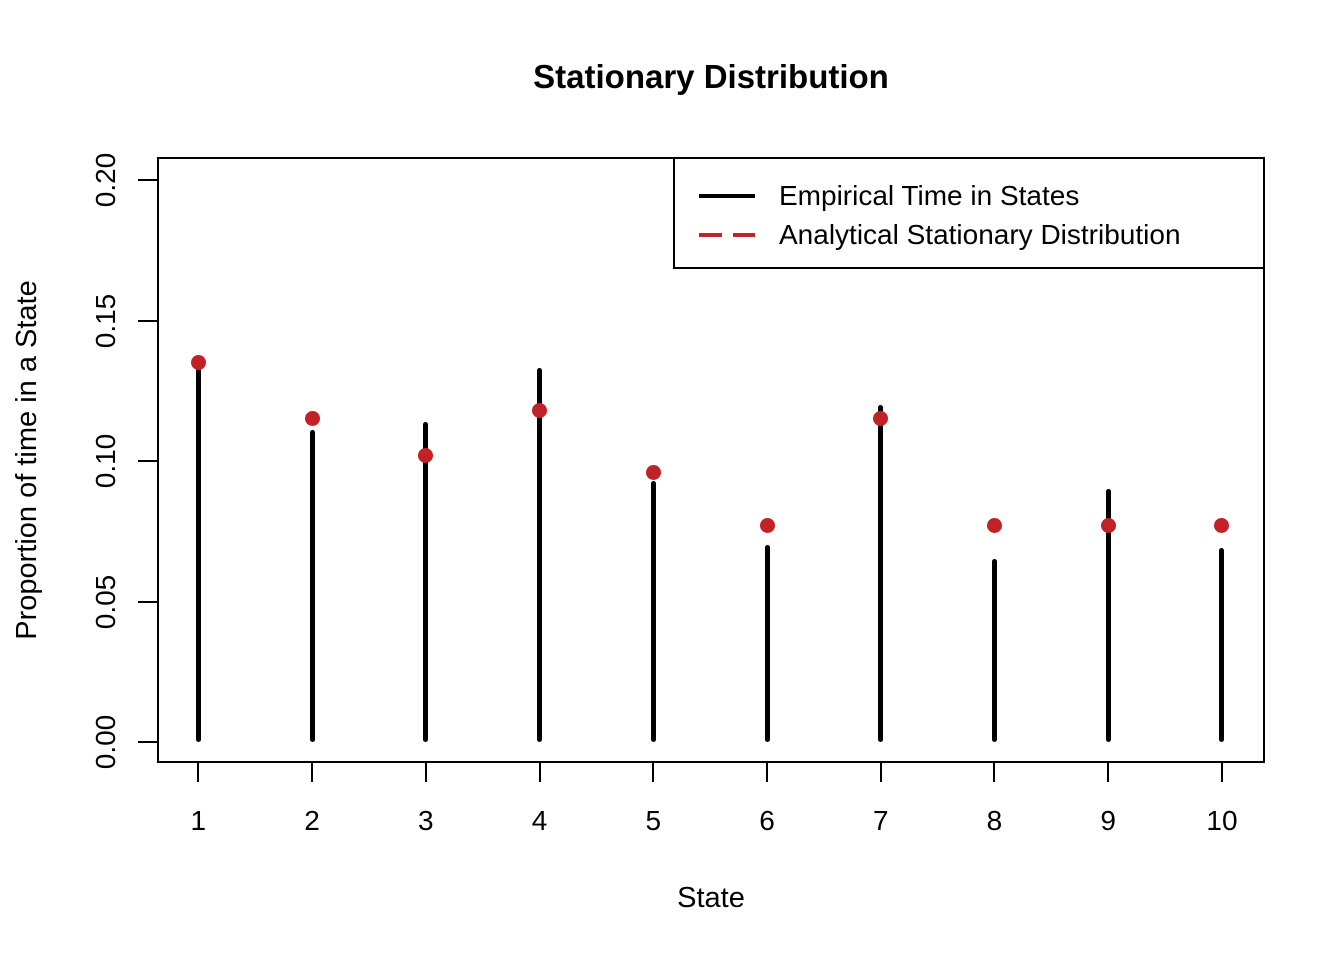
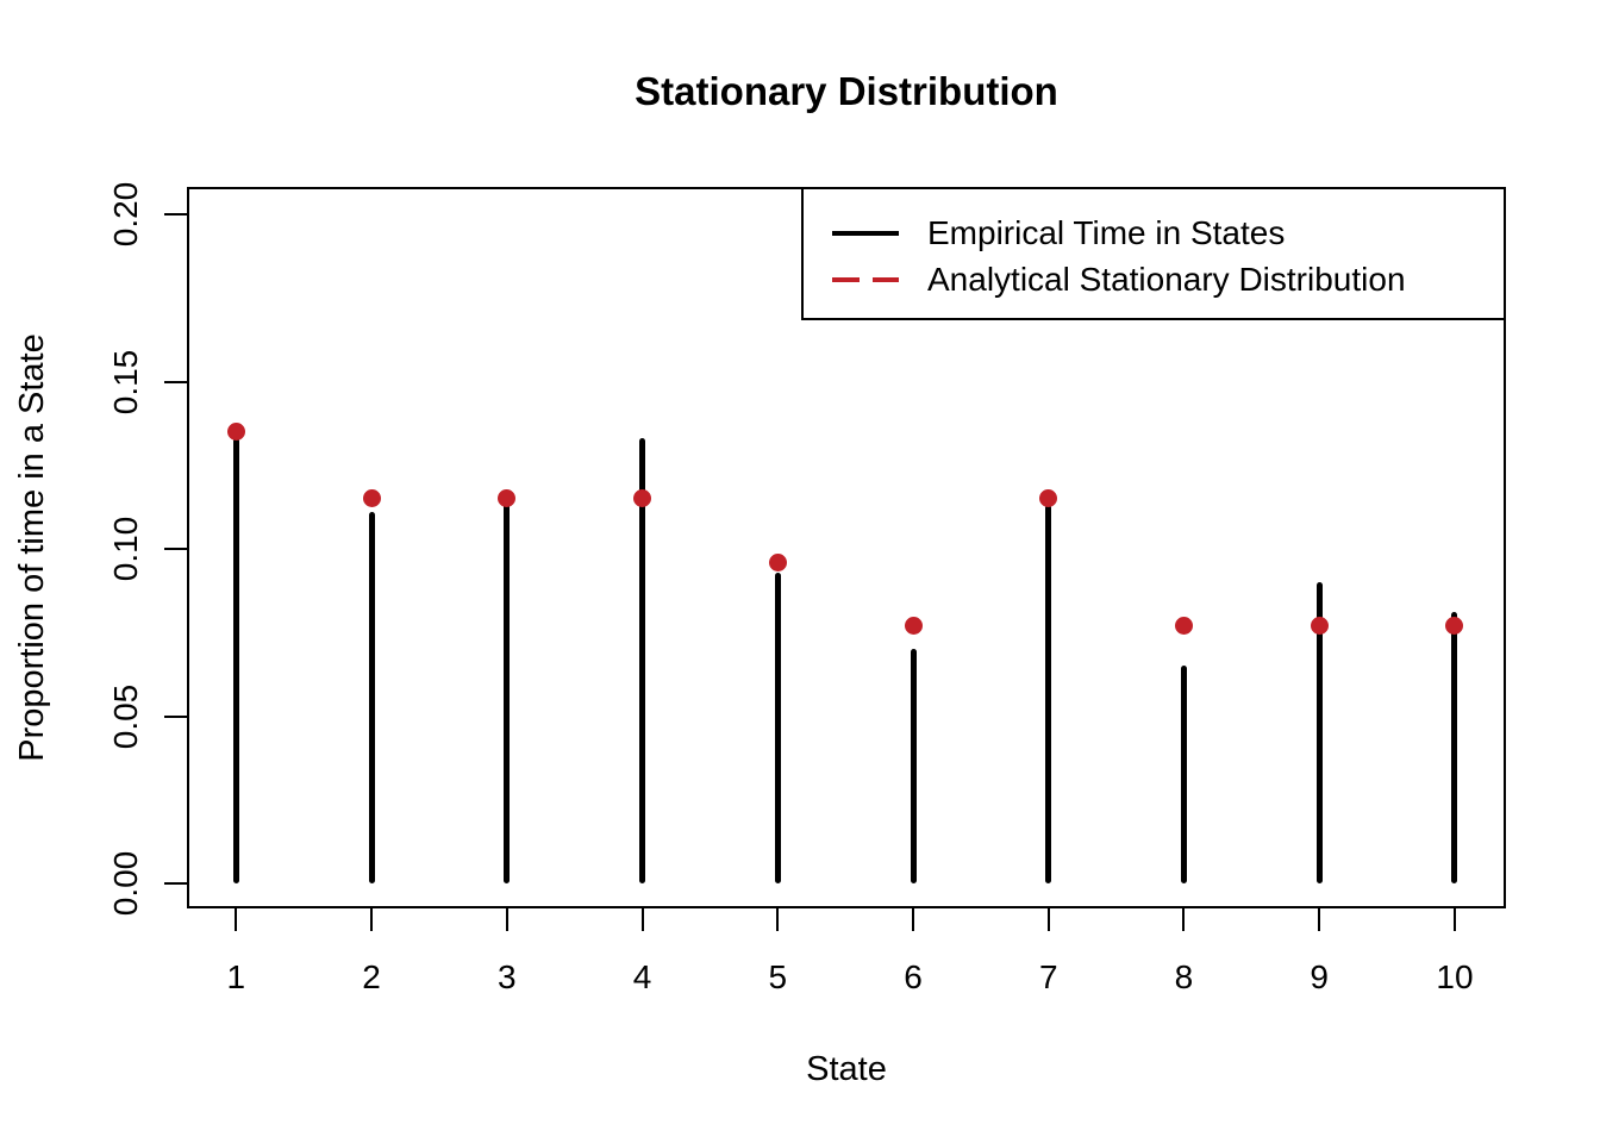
Analytical Stationary Distribution/3: 0.102 -> 0.115
Analytical Stationary Distribution/4: 0.118 -> 0.115
Empirical Time in States/7: 0.120 -> 0.113
Empirical Time in States/10: 0.069 -> 0.081
